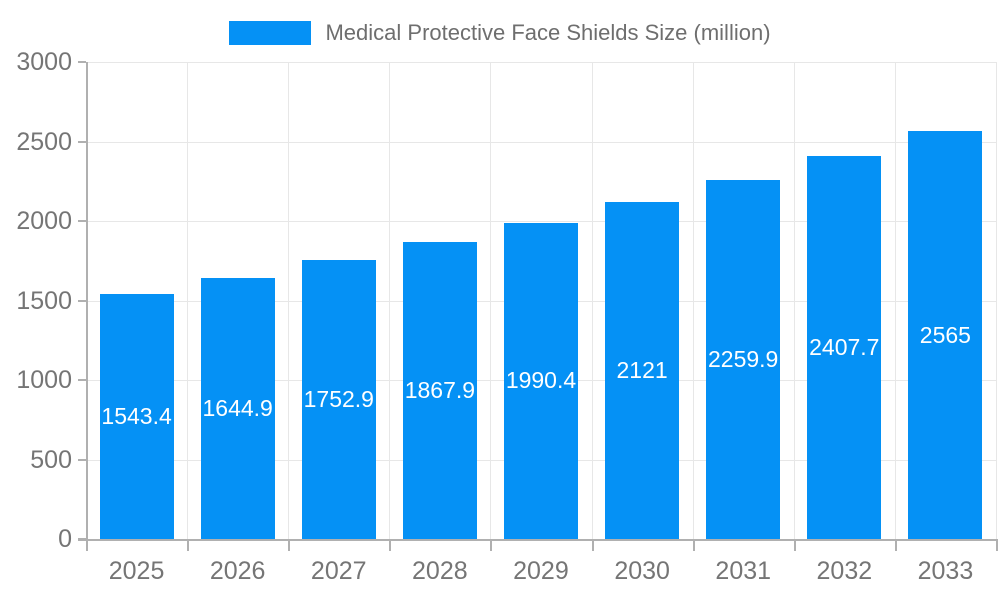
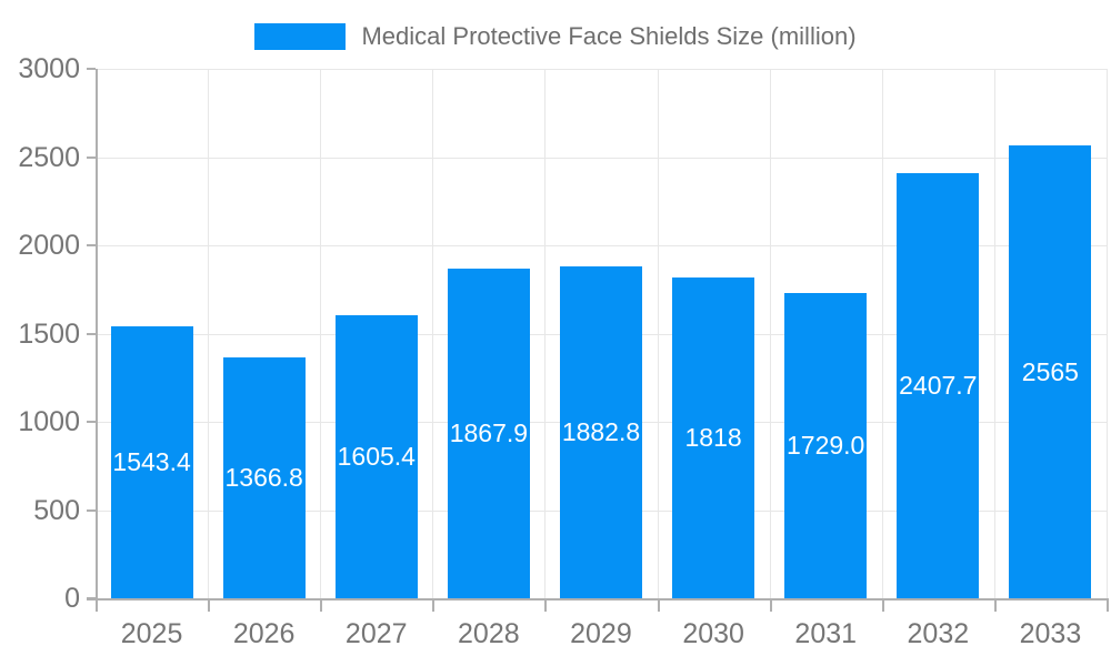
2026: 1644.9 -> 1366.8
2027: 1752.9 -> 1605.4
2029: 1990.4 -> 1882.8
2030: 2121 -> 1818
2031: 2259.9 -> 1729.0
